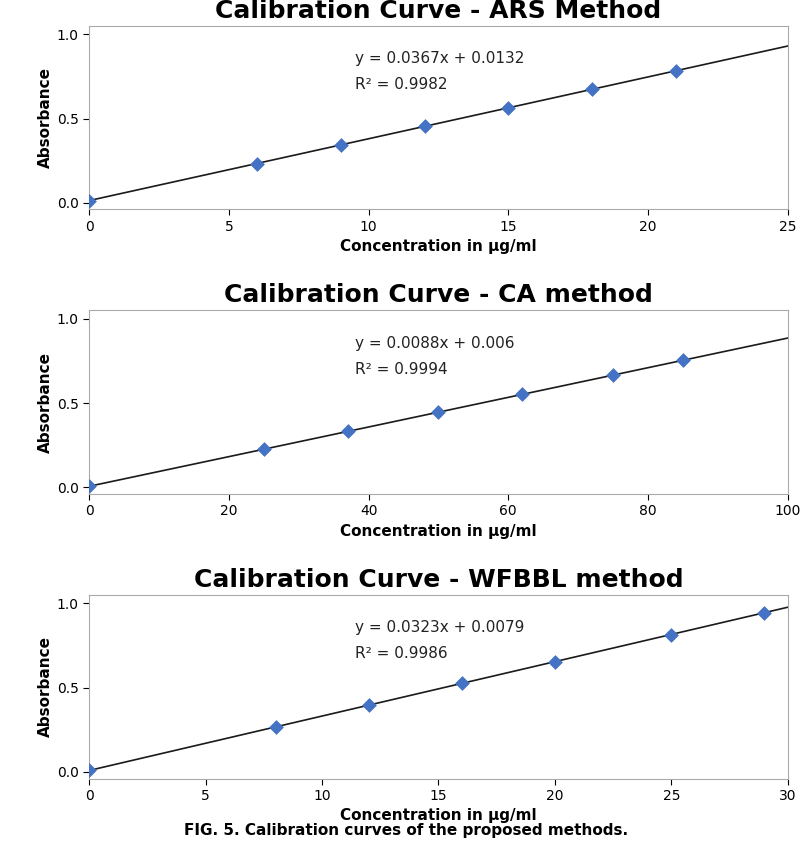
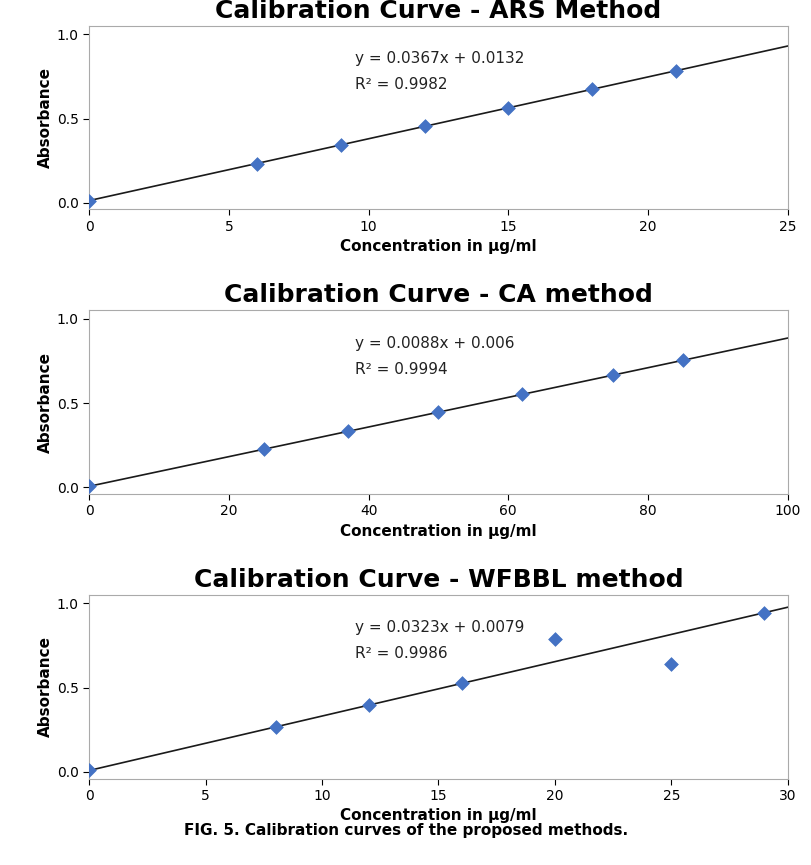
Calibration Curve - WFBBL method/20: 0.65 -> 0.79
Calibration Curve - WFBBL method/25: 0.81 -> 0.64
